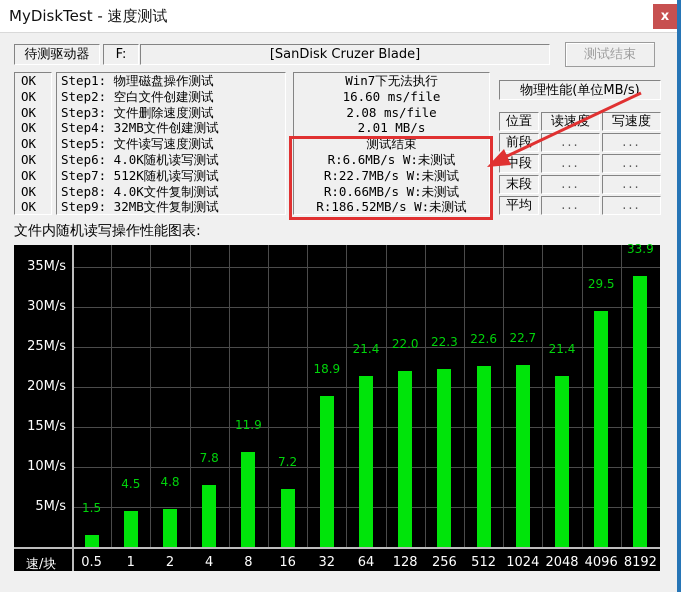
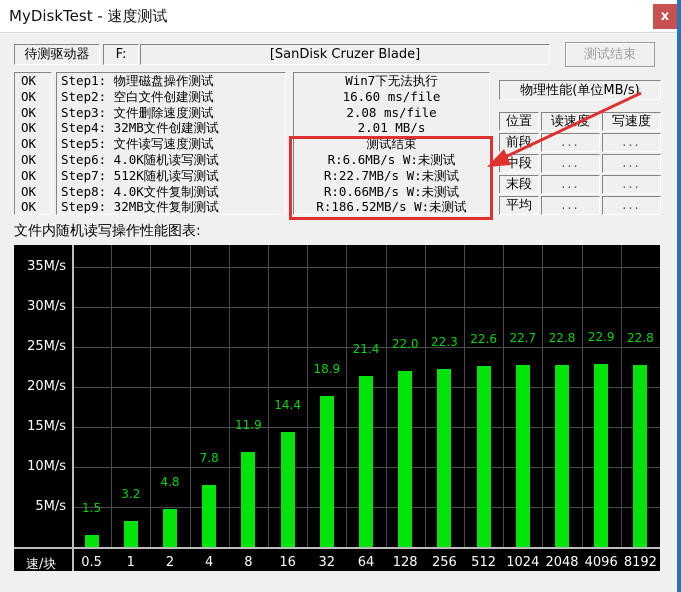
1: 4.5 -> 3.2
16: 7.2 -> 14.4
2048: 21.4 -> 22.8
4096: 29.5 -> 22.9
8192: 33.9 -> 22.8
